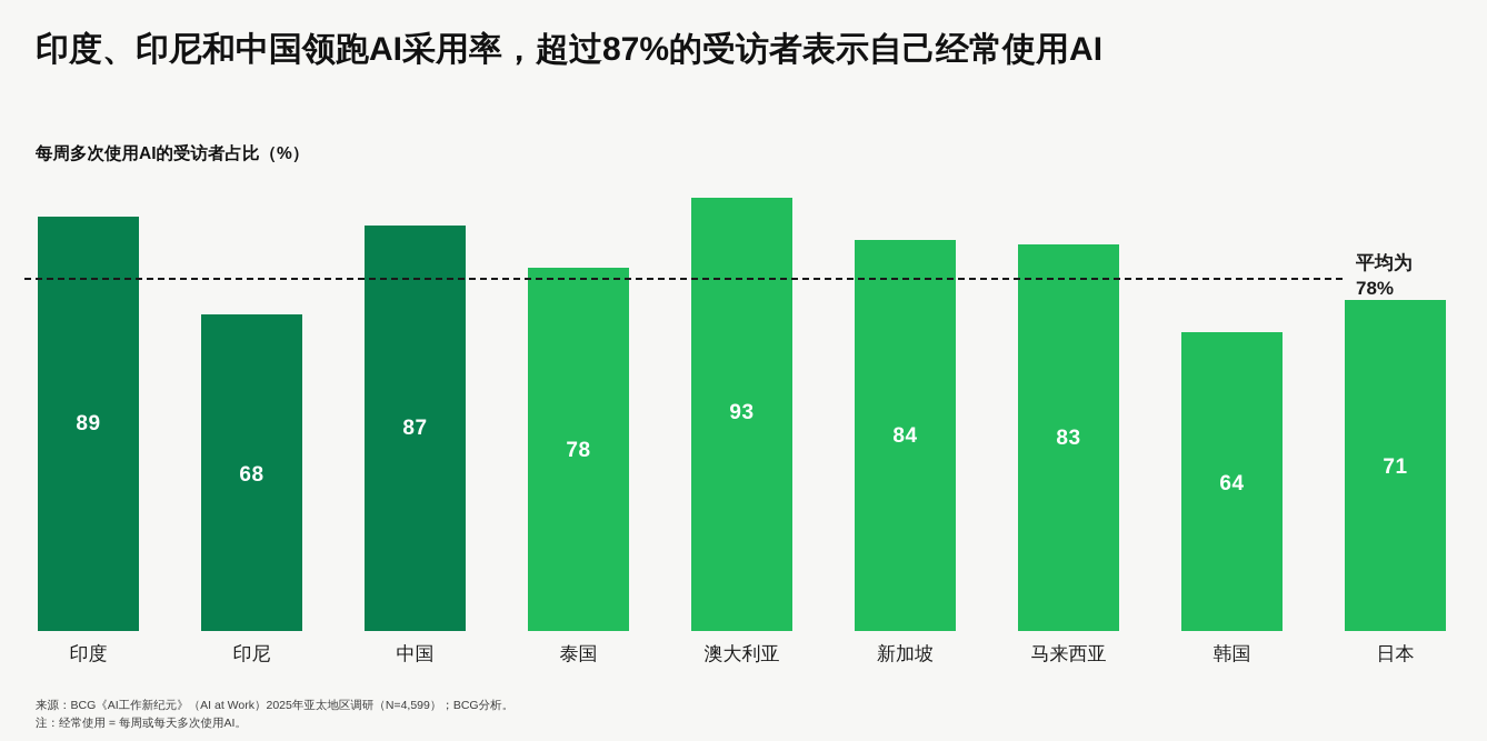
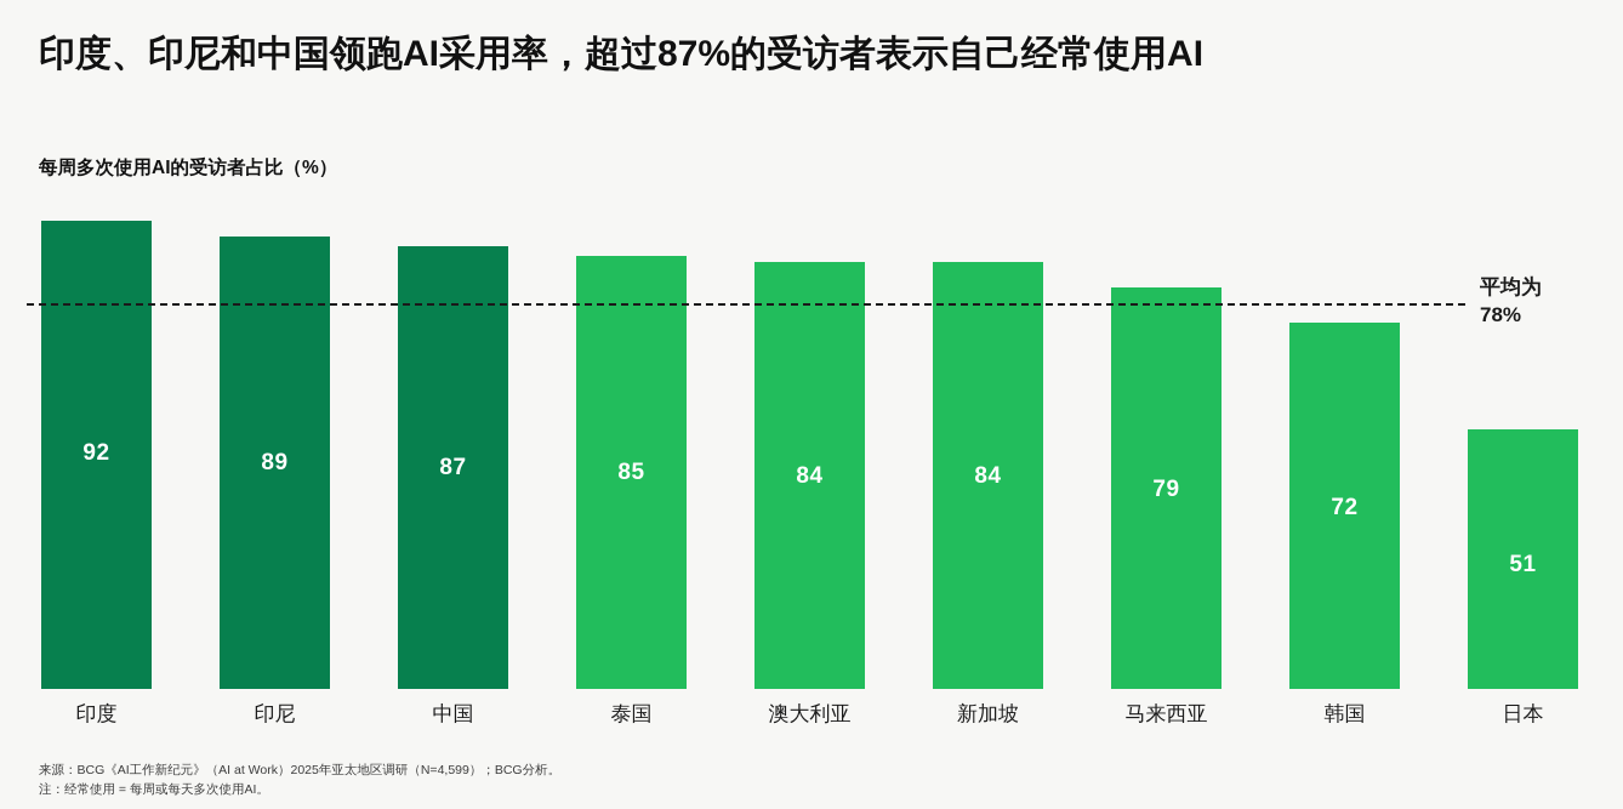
印度: 89 -> 92
印尼: 68 -> 89
泰国: 78 -> 85
澳大利亚: 93 -> 84
马来西亚: 83 -> 79
韩国: 64 -> 72
日本: 71 -> 51
